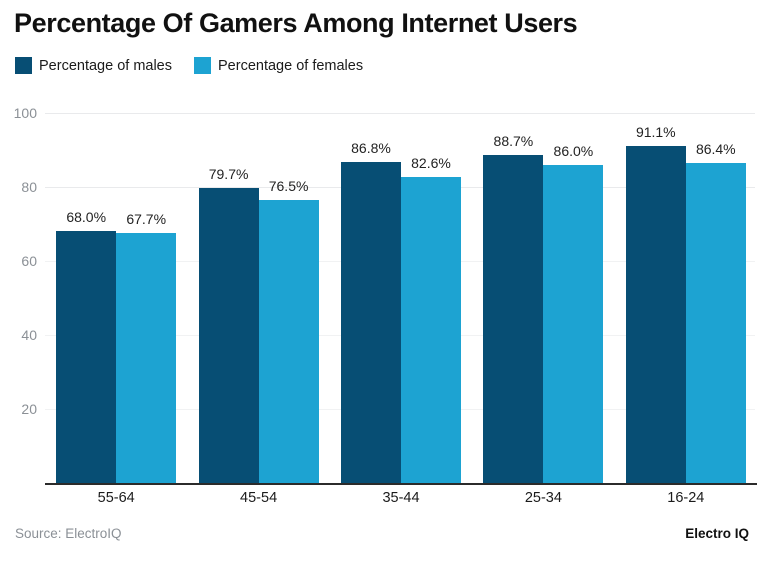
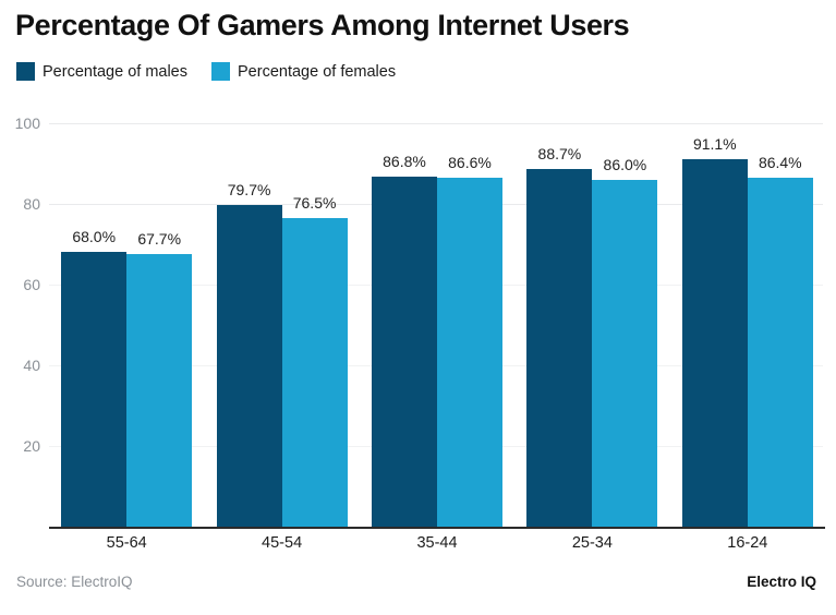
Percentage of females/35-44: 82.6% -> 86.6%
